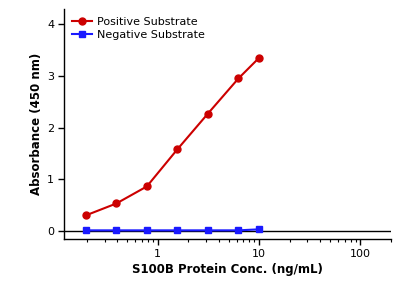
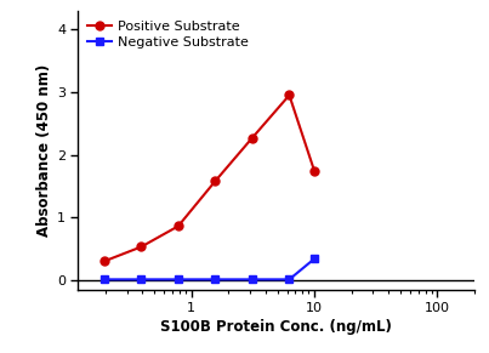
Positive Substrate/10: 3.35 -> 1.74
Negative Substrate/10: 0.03 -> 0.34
